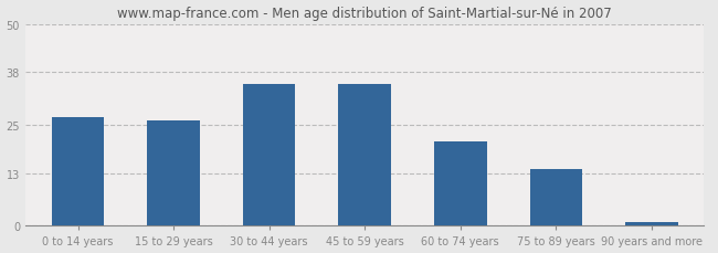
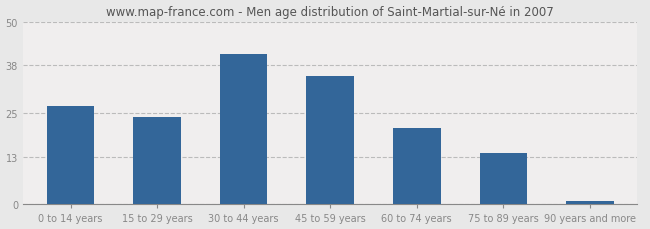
15 to 29 years: 26 -> 24
30 to 44 years: 35 -> 41
